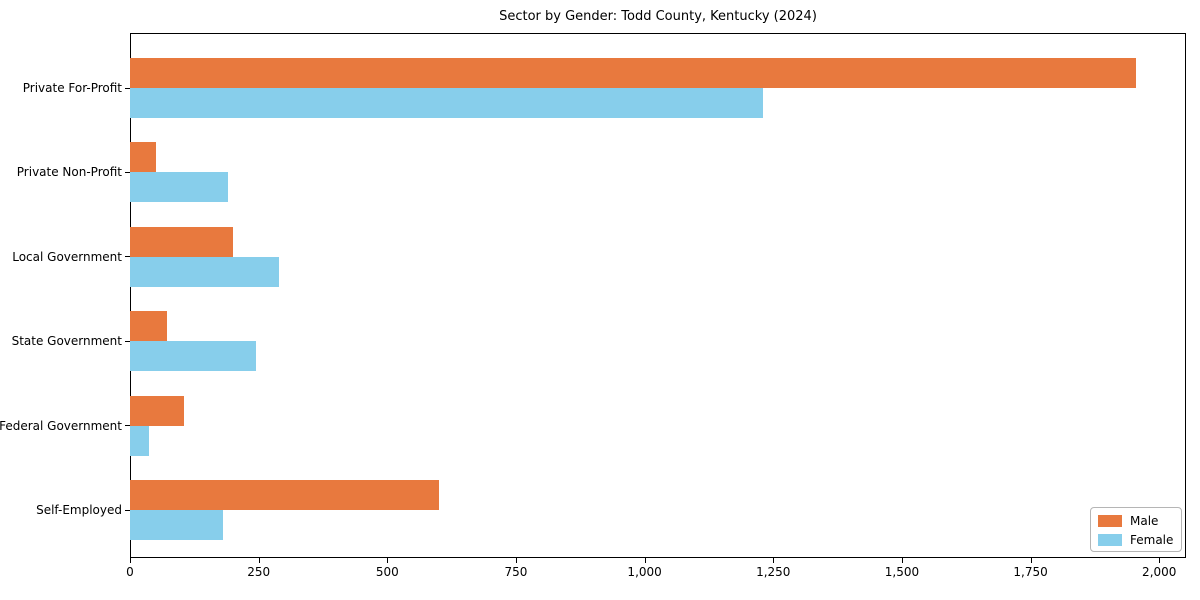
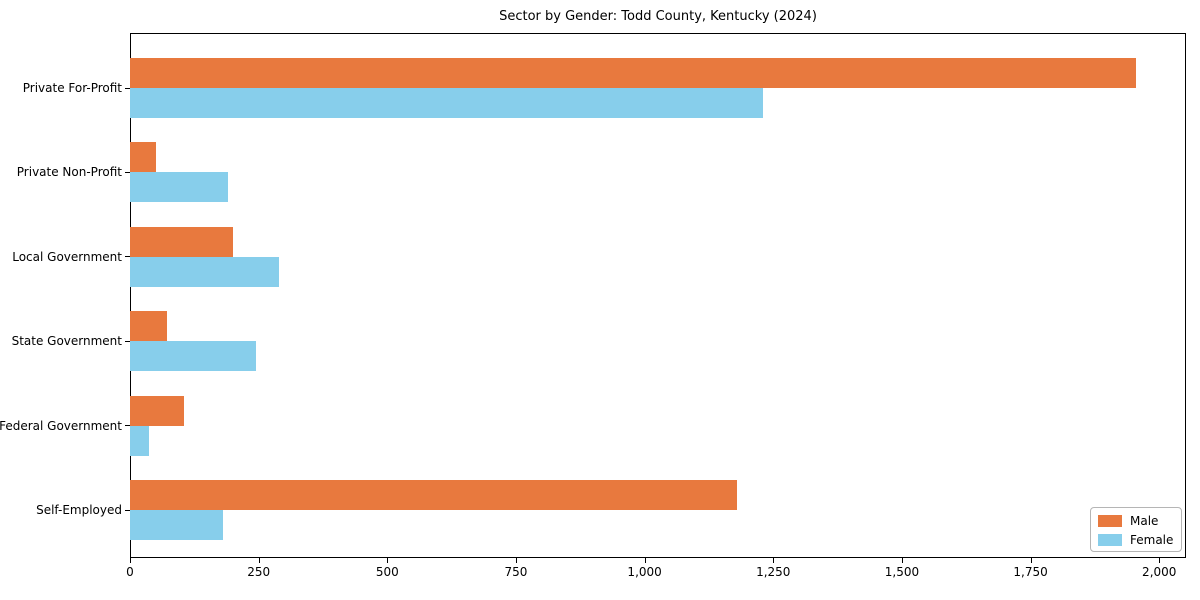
Male/Self-Employed: 600 -> 1180
